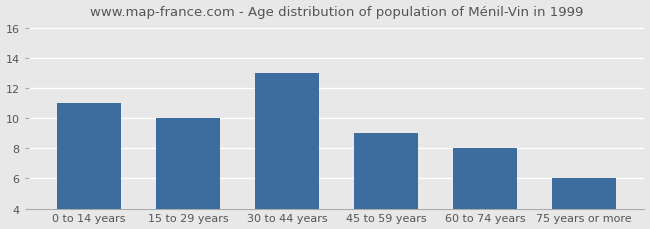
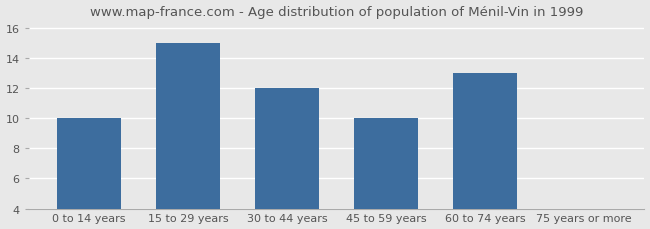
0 to 14 years: 11 -> 10
15 to 29 years: 10 -> 15
30 to 44 years: 13 -> 12
45 to 59 years: 9 -> 10
60 to 74 years: 8 -> 13
75 years or more: 6 -> 4
